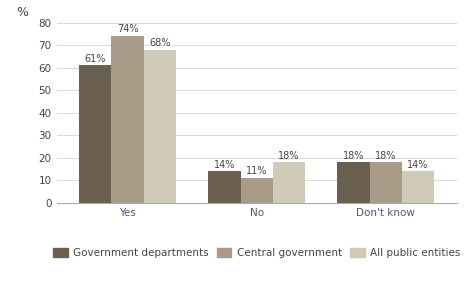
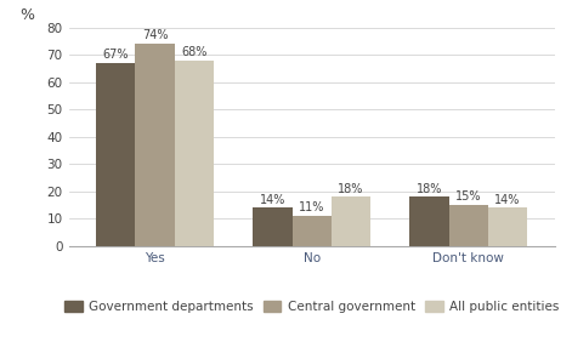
Government departments/Yes: 61% -> 67%
Central government/Don't know: 18% -> 15%
